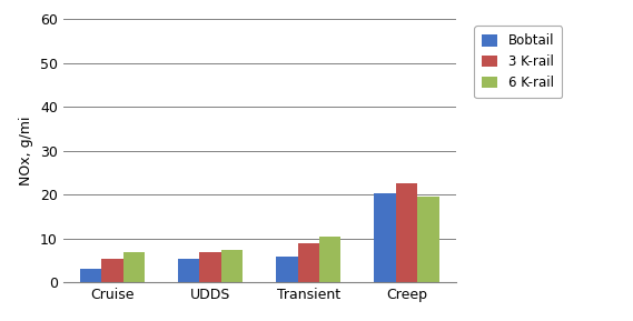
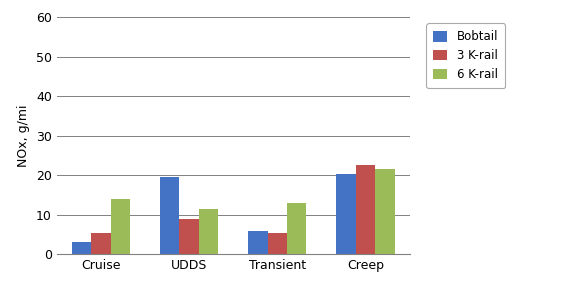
6 K-rail/Cruise: 7.0 -> 14.0
Bobtail/UDDS: 5.3 -> 19.5
3 K-rail/UDDS: 7.0 -> 9.0
6 K-rail/UDDS: 7.3 -> 11.5
3 K-rail/Transient: 9.0 -> 5.5
6 K-rail/Transient: 10.5 -> 13.0
6 K-rail/Creep: 19.5 -> 21.5
